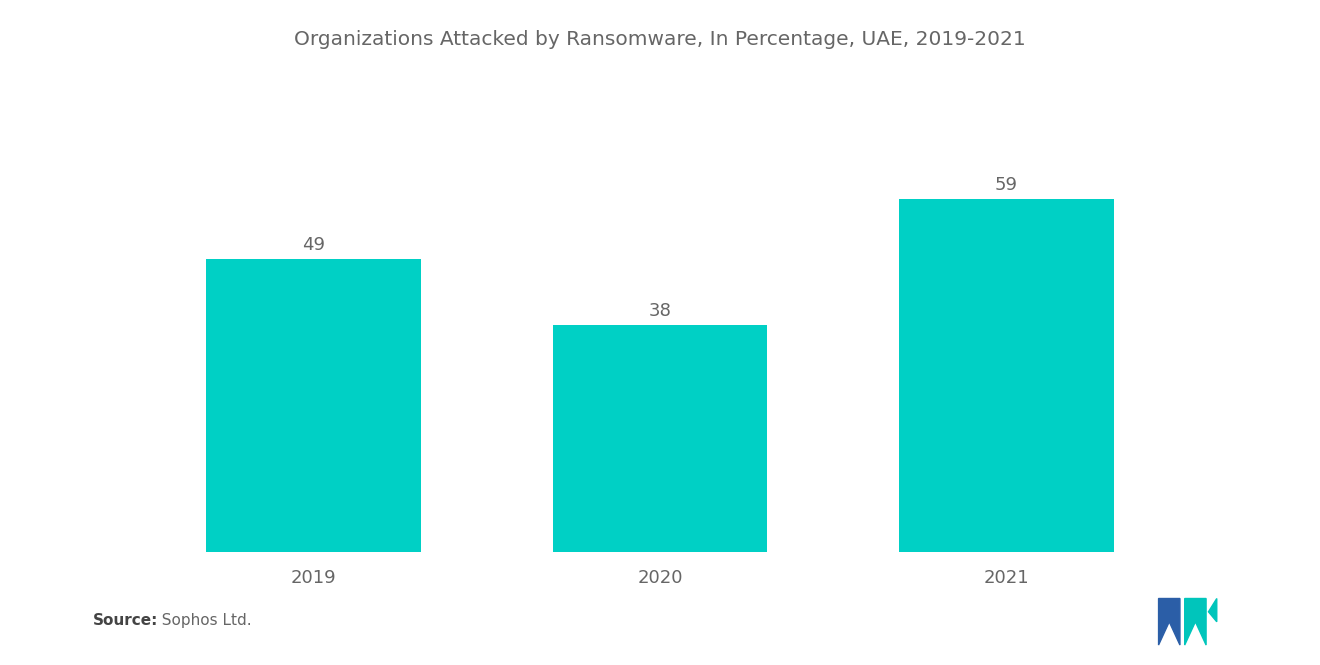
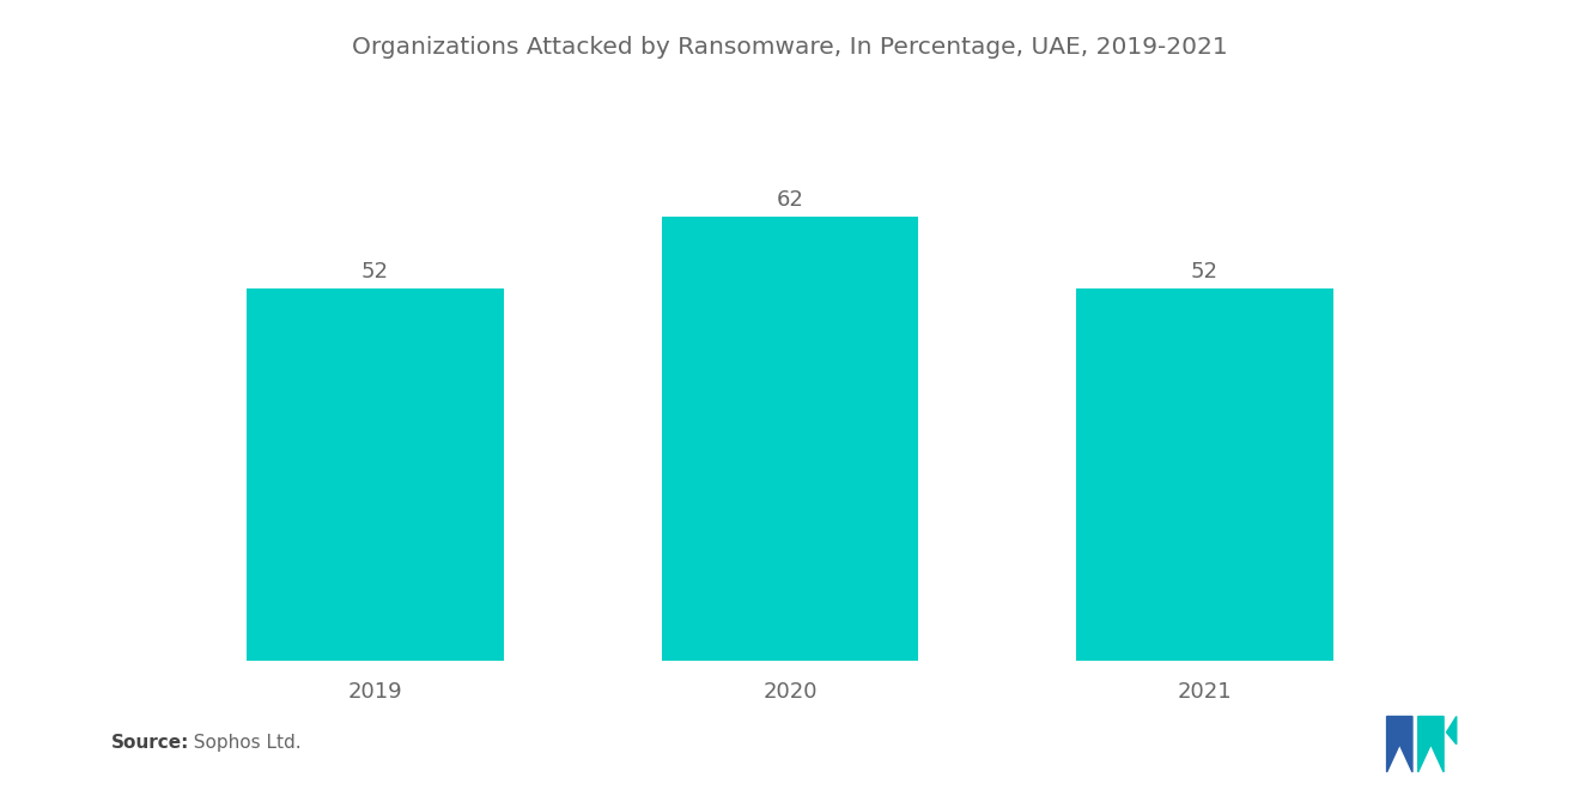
2019: 49 -> 52
2020: 38 -> 62
2021: 59 -> 52
